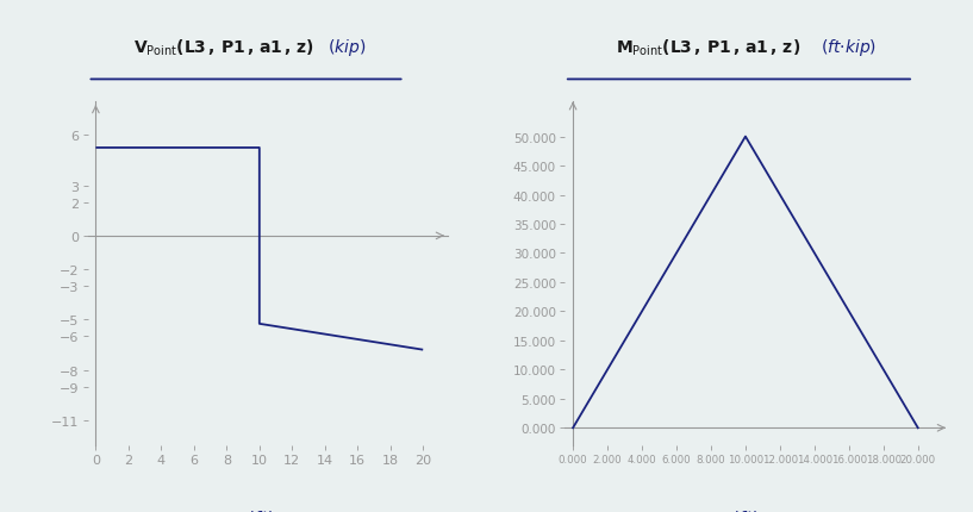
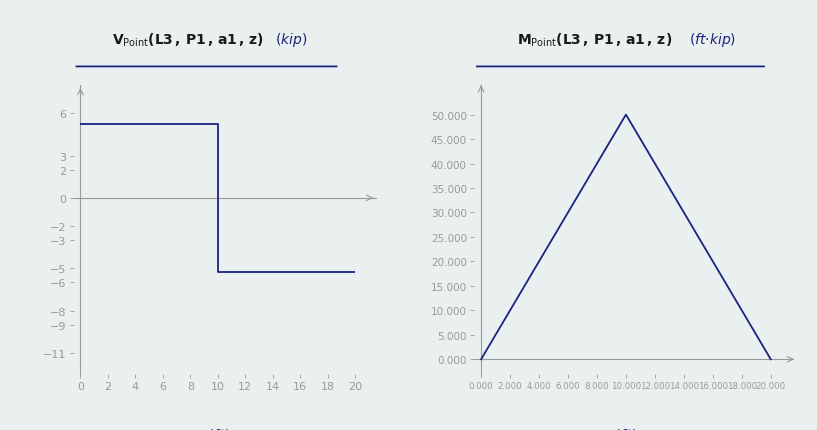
20: -6.8 -> -5.2
